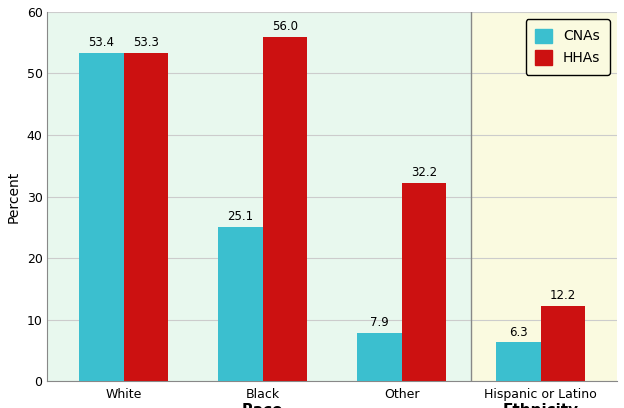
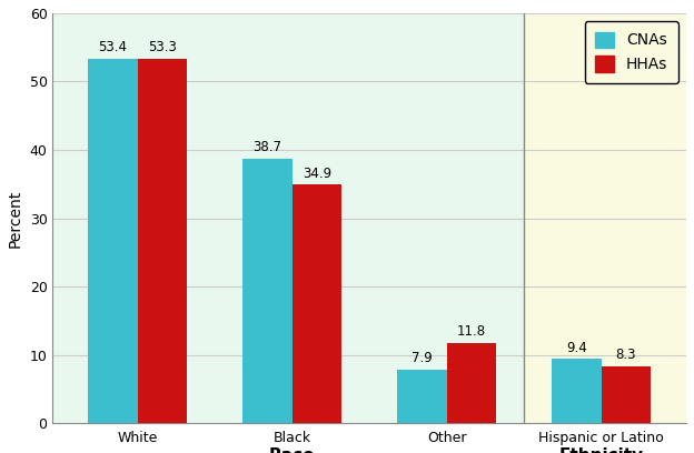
CNAs/Black: 25.1 -> 38.7
HHAs/Black: 56.0 -> 34.9
HHAs/Other: 32.2 -> 11.8
CNAs/Hispanic or Latino: 6.3 -> 9.4
HHAs/Hispanic or Latino: 12.2 -> 8.3
